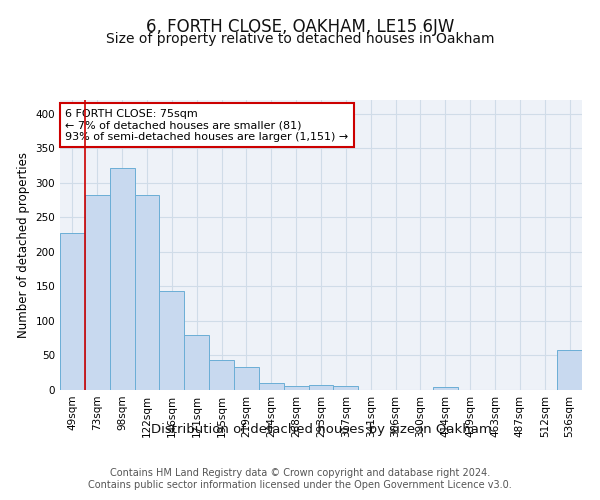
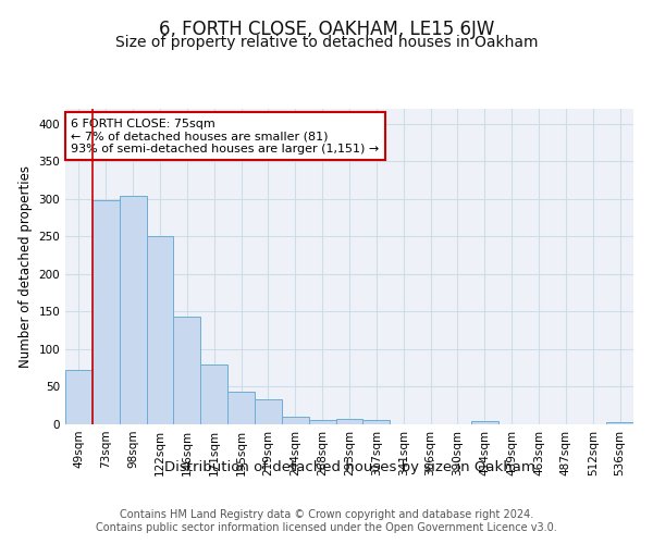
49sqm: 228 -> 72
73sqm: 282 -> 298
98sqm: 322 -> 304
122sqm: 282 -> 250
536sqm: 58 -> 3
